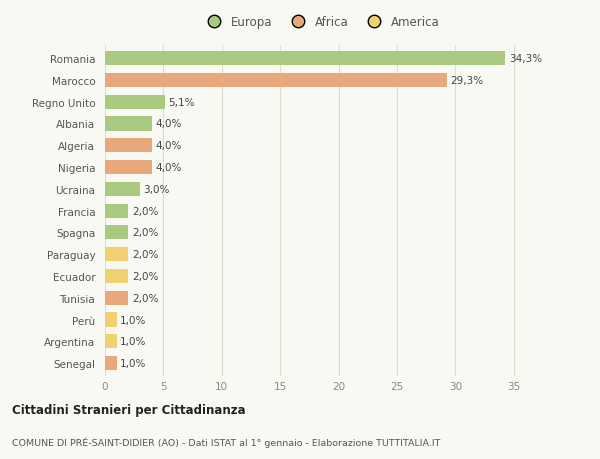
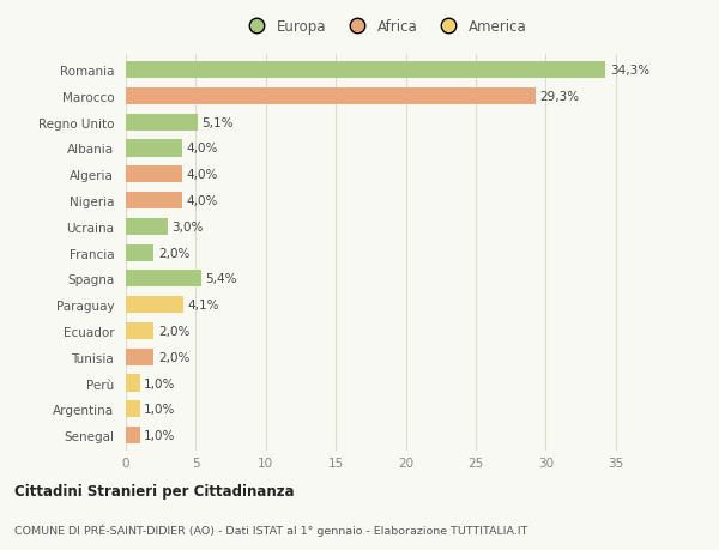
Spagna: 2,0% -> 5,4%
Paraguay: 2,0% -> 4,1%
